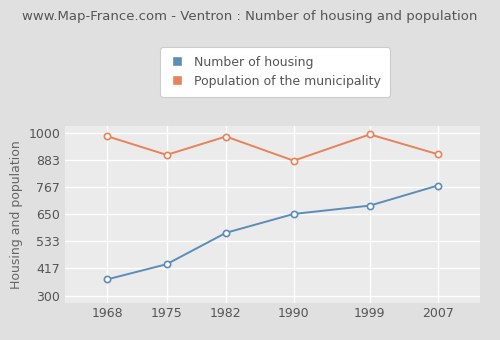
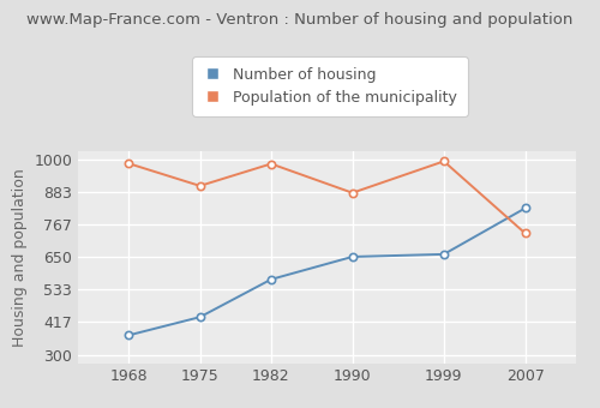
Number of housing/1999: 687 -> 660
Number of housing/2007: 773 -> 825
Population of the municipality/2007: 908 -> 735
